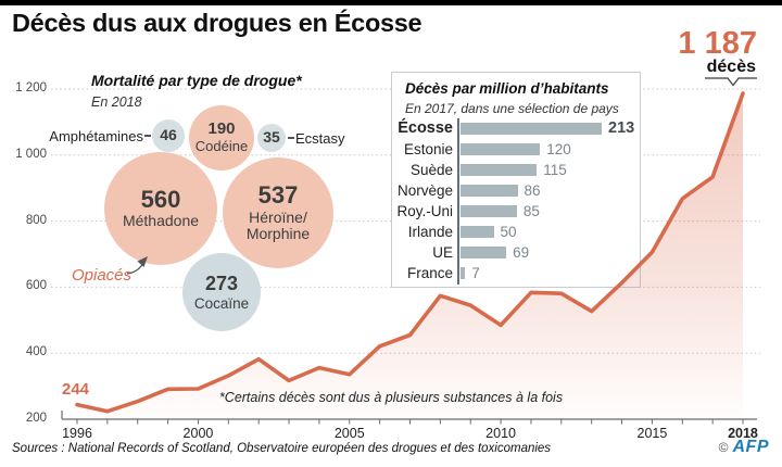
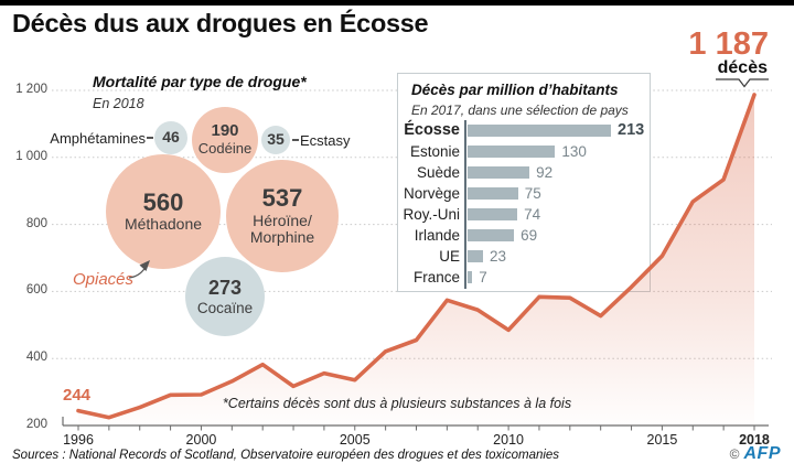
Décès par million d’habitants/Estonie: 120 -> 130
Décès par million d’habitants/Suède: 115 -> 92
Décès par million d’habitants/Norvège: 86 -> 75
Décès par million d’habitants/Roy.-Uni: 85 -> 74
Décès par million d’habitants/Irlande: 50 -> 69
Décès par million d’habitants/UE: 69 -> 23
